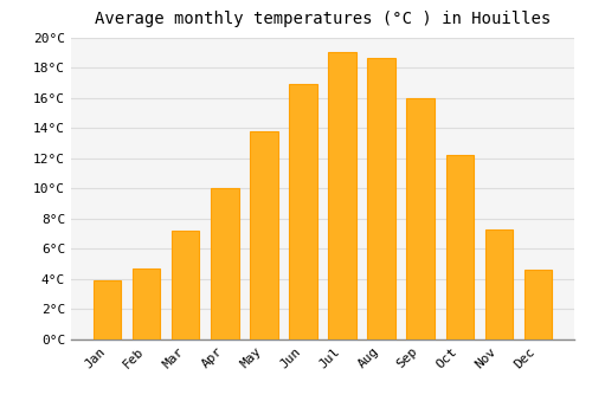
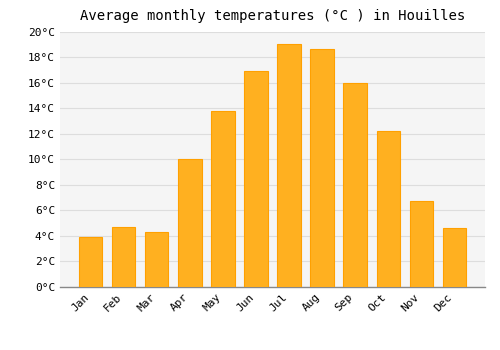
Mar: 7.2°C -> 4.3°C
Nov: 7.3°C -> 6.7°C
